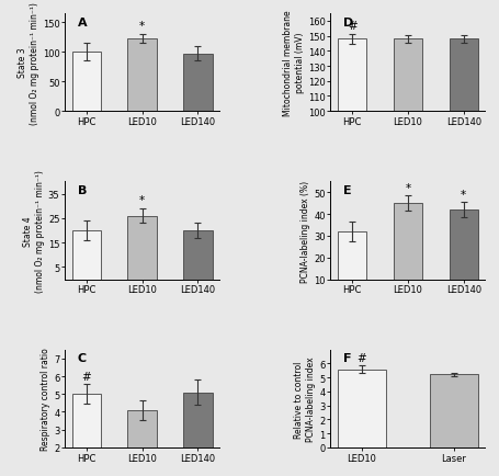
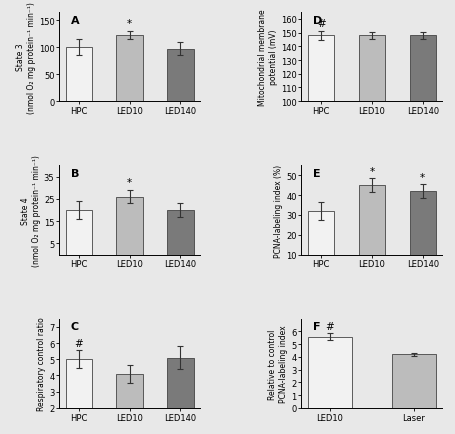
Laser: 5.2 -> 4.2
